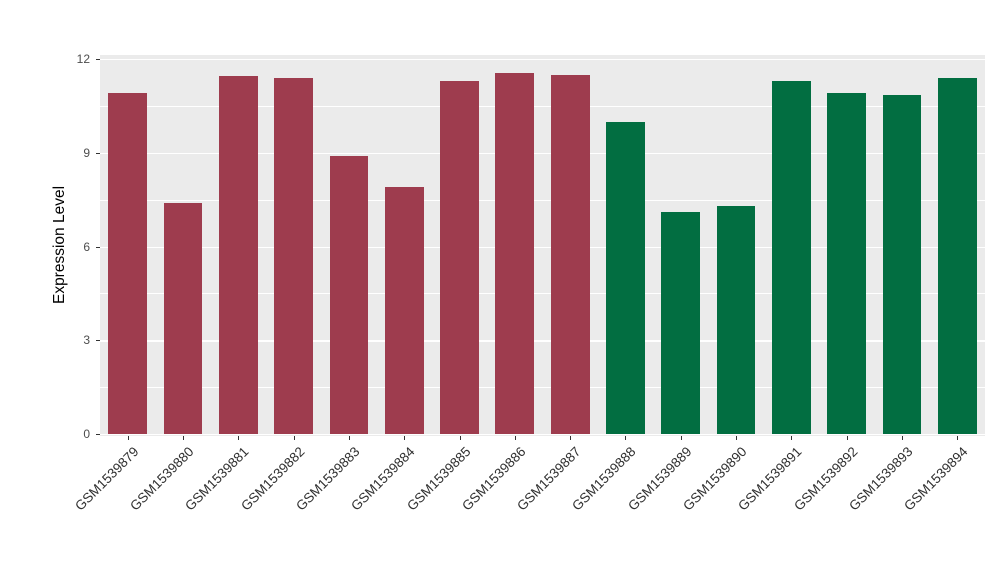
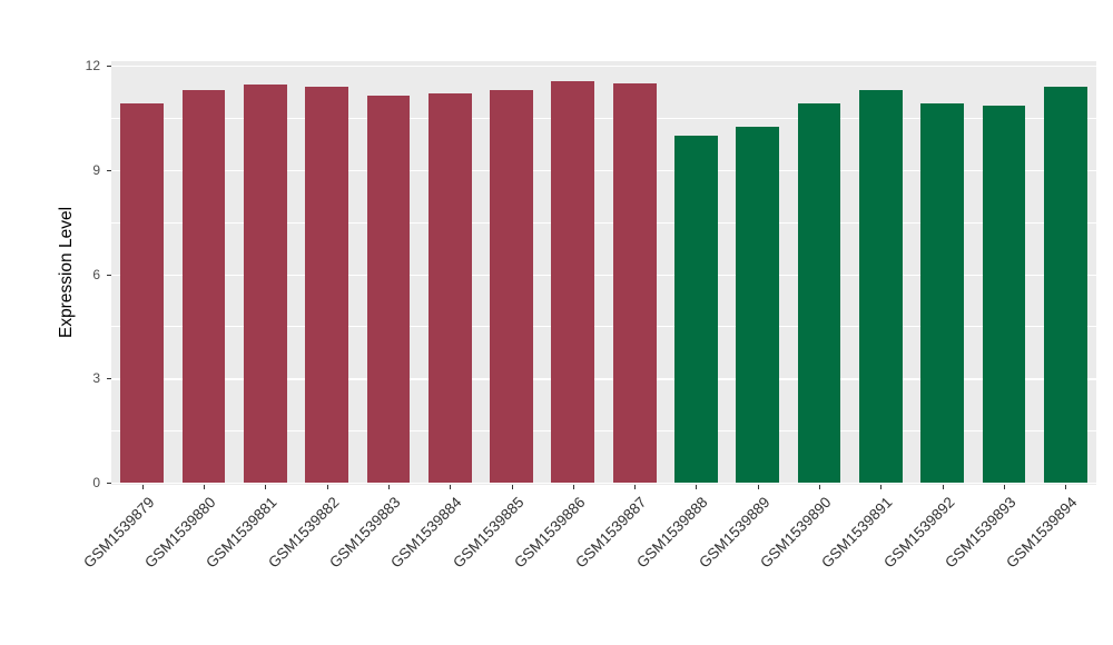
GSM1539880: 7.4 -> 11.3
GSM1539883: 8.9 -> 11.2
GSM1539884: 7.9 -> 11.2
GSM1539889: 7.1 -> 10.2
GSM1539890: 7.3 -> 10.9
